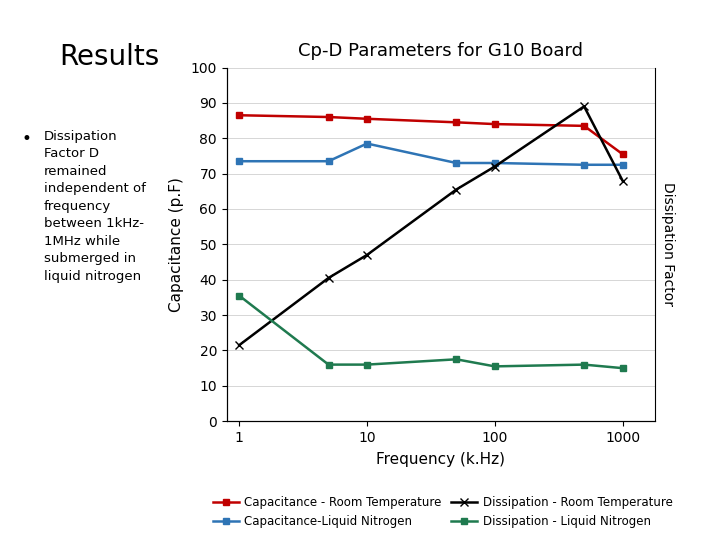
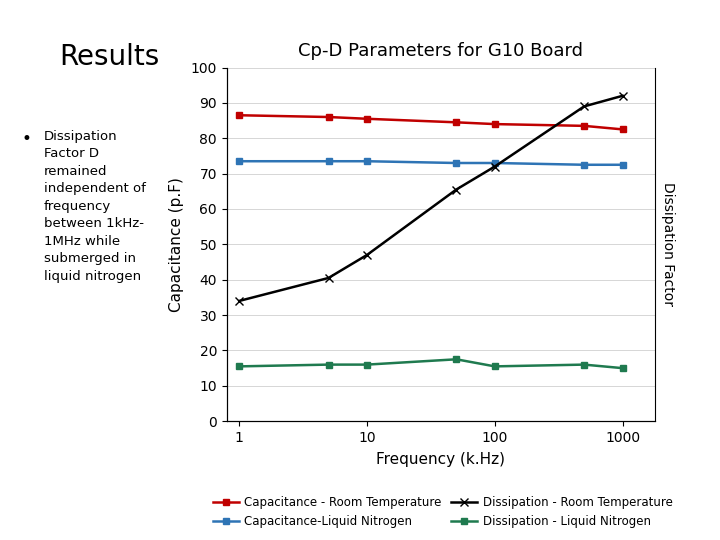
Dissipation - Room Temperature/1: 21.5 -> 34.0
Dissipation - Liquid Nitrogen/1: 35.5 -> 15.5
Capacitance-Liquid Nitrogen/10: 78.5 -> 73.5
Capacitance - Room Temperature/1000: 75.5 -> 82.5
Dissipation - Room Temperature/1000: 68.0 -> 92.0
